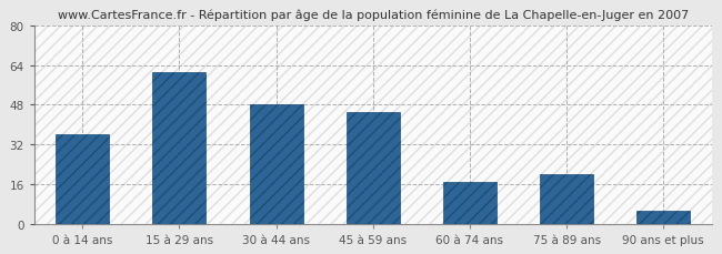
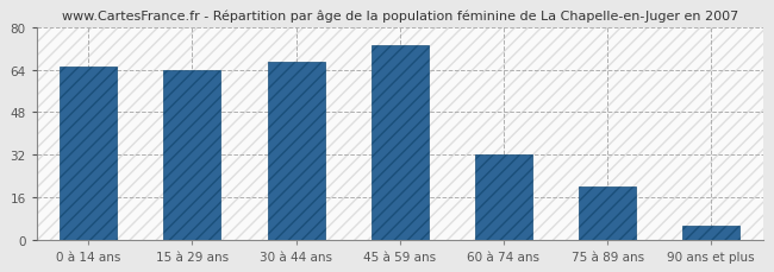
0 à 14 ans: 36 -> 65
15 à 29 ans: 61 -> 64
30 à 44 ans: 48 -> 67
45 à 59 ans: 45 -> 73
60 à 74 ans: 17 -> 32
